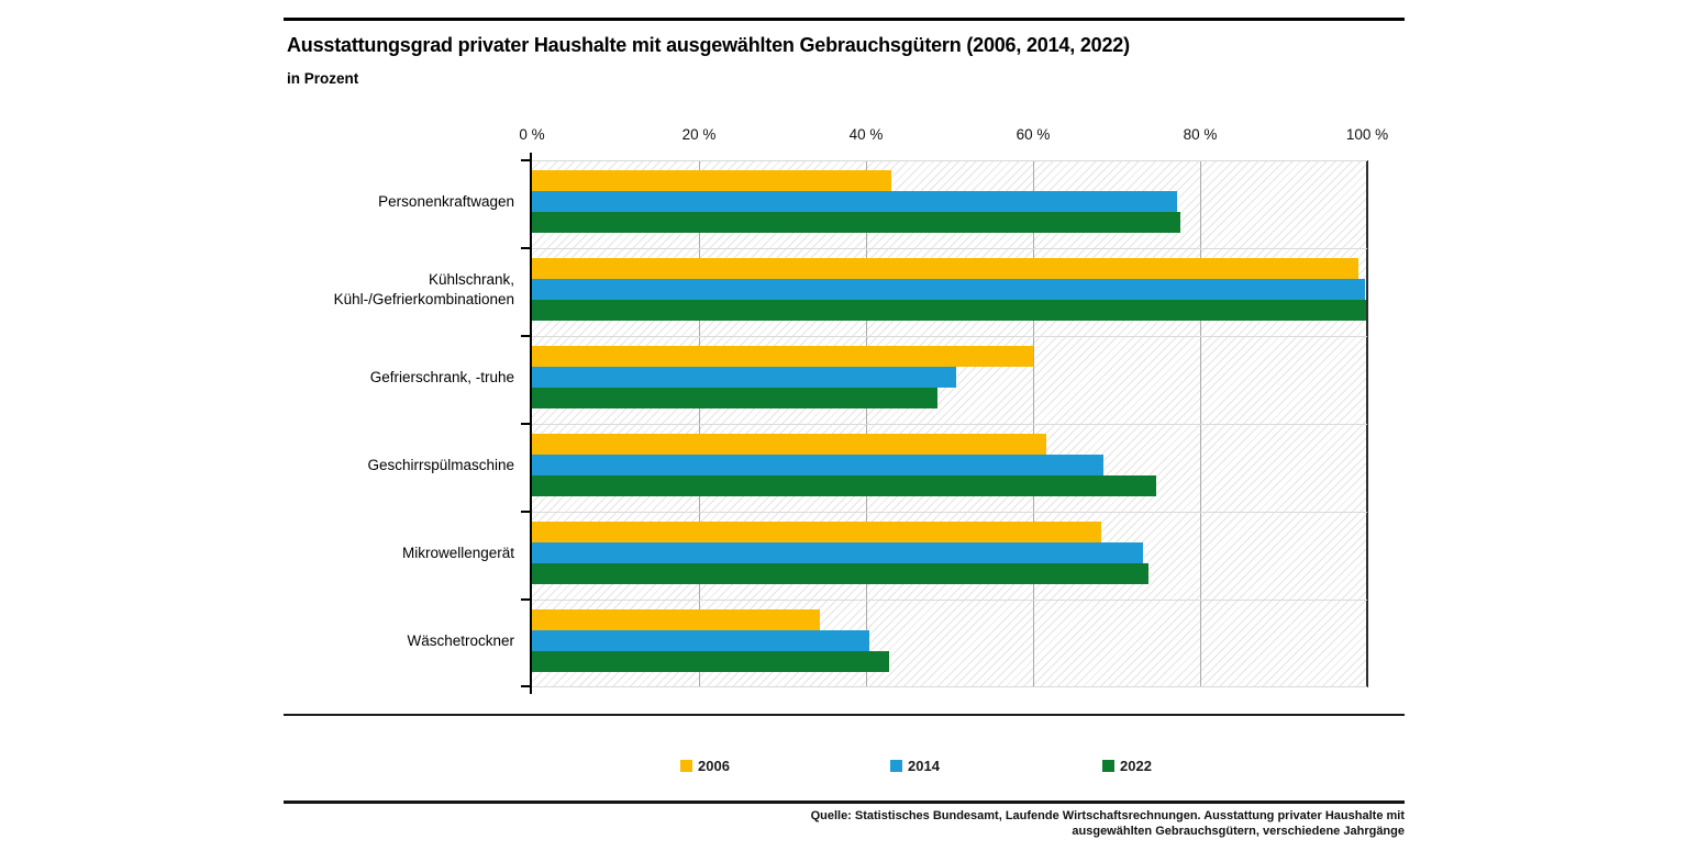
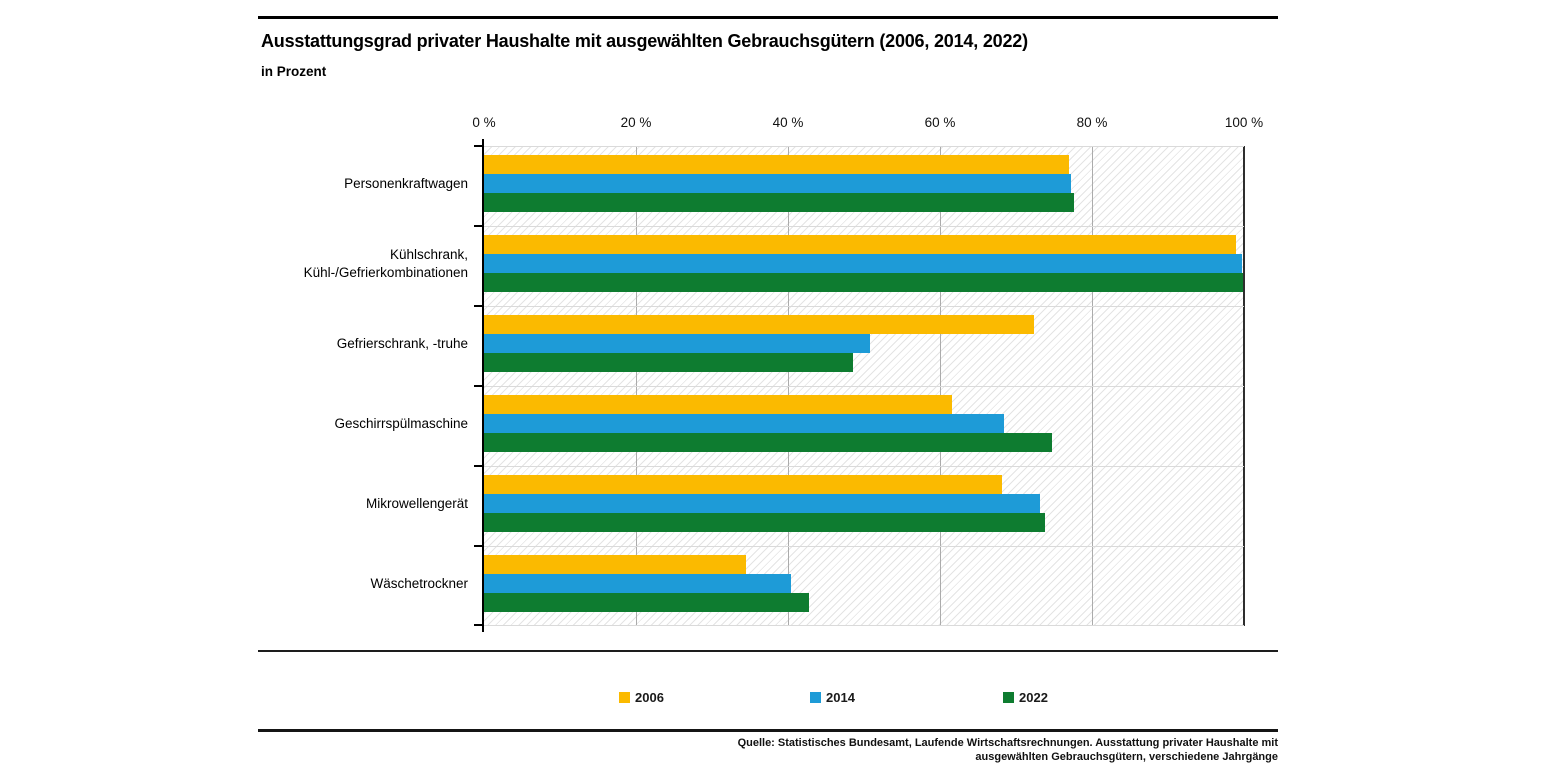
2006/Personenkraftwagen: 43% -> 77%
2006/Gefrierschrank, -truhe: 60% -> 72%
